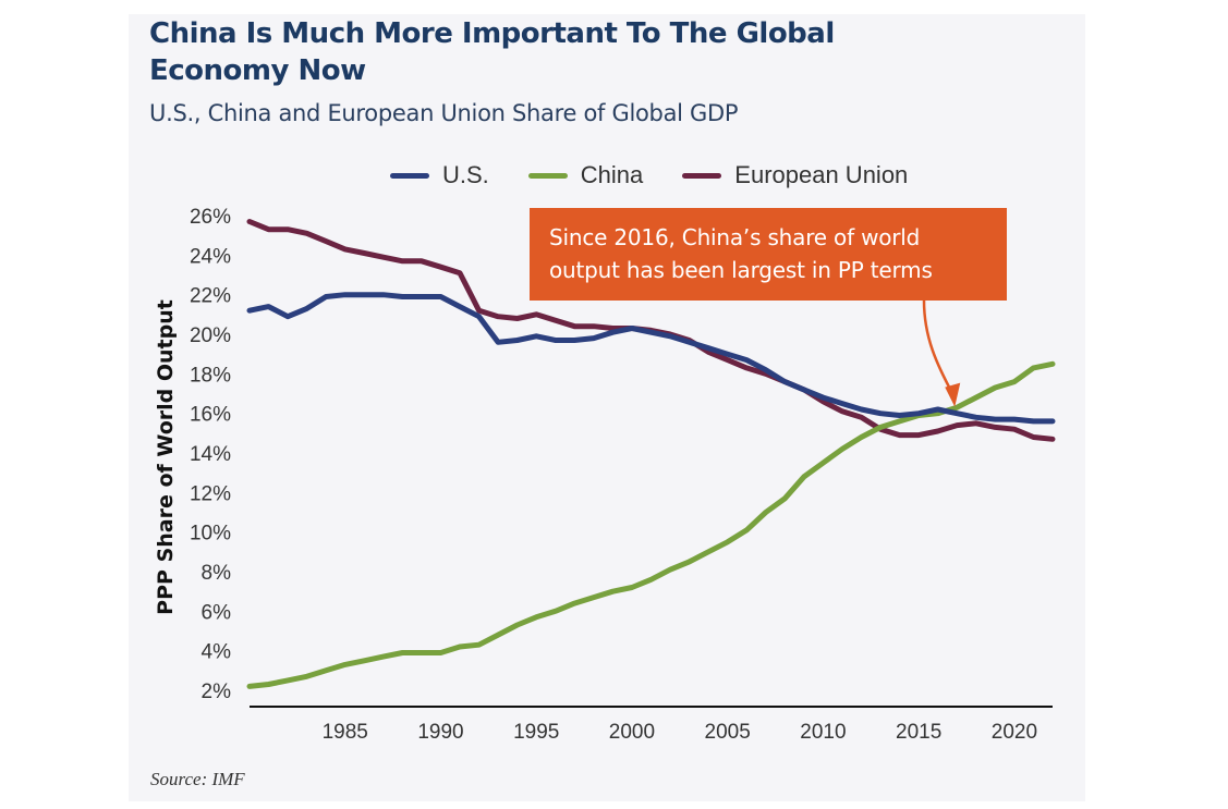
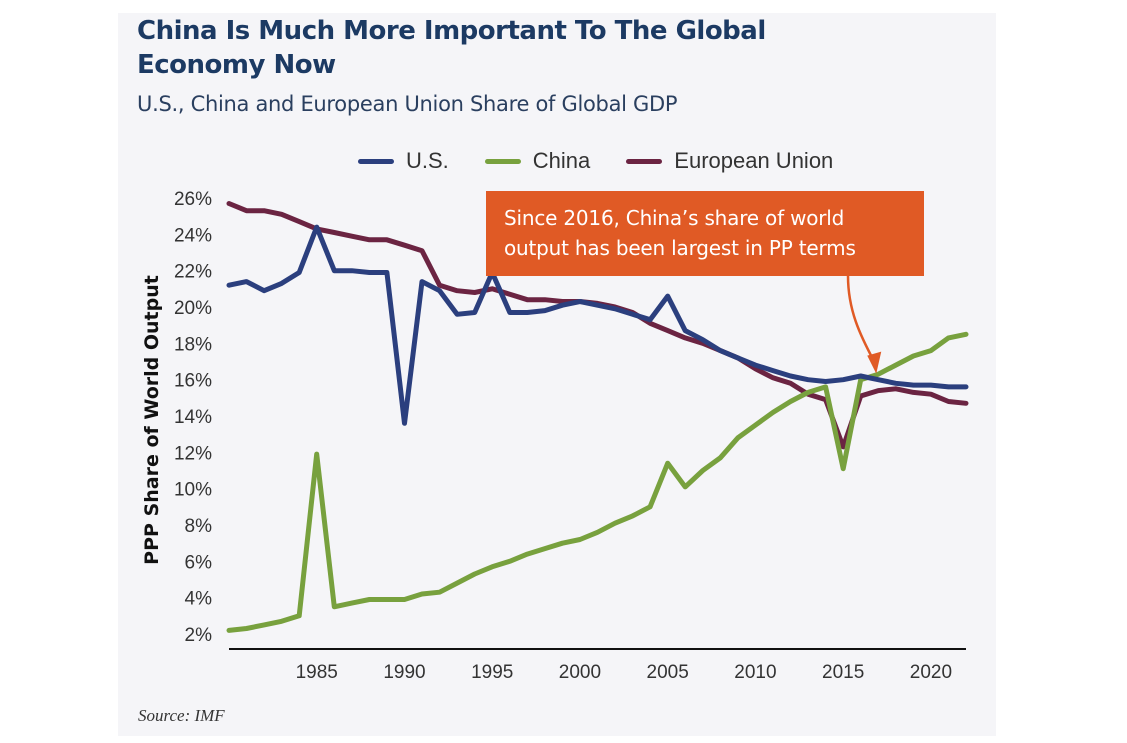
U.S./1985: 22.0% -> 24.4%
China/1985: 3.3% -> 11.9%
U.S./1990: 21.9% -> 13.6%
U.S./1995: 19.9% -> 21.9%
U.S./2005: 19.0% -> 20.6%
China/2005: 9.5% -> 11.4%
China/2015: 15.9% -> 11.1%
European Union/2015: 14.9% -> 12.3%
